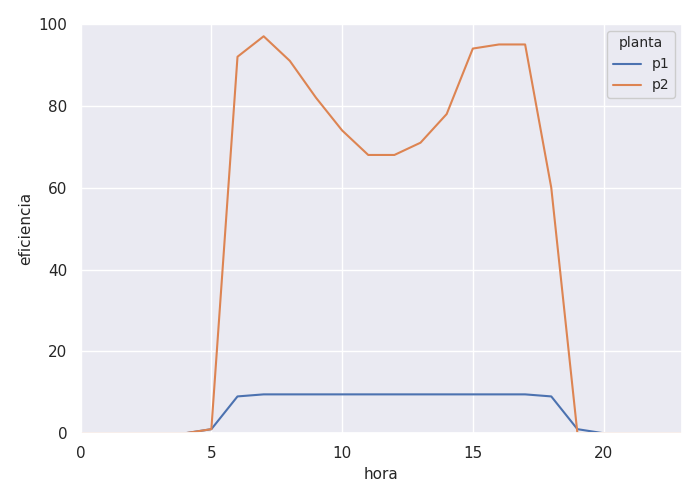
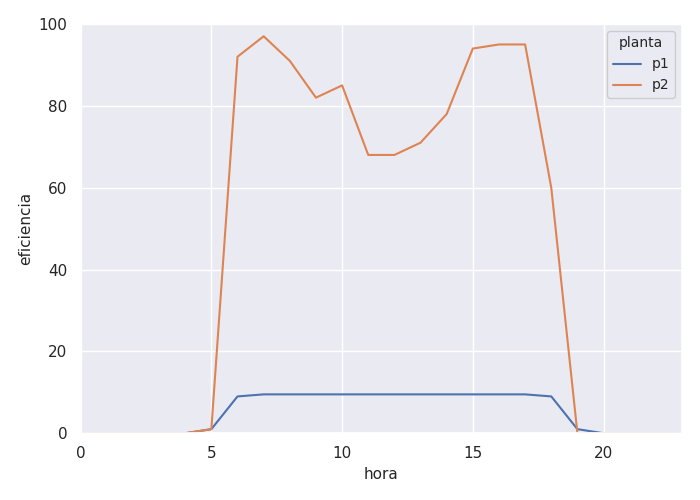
p2/10: 74 -> 85
